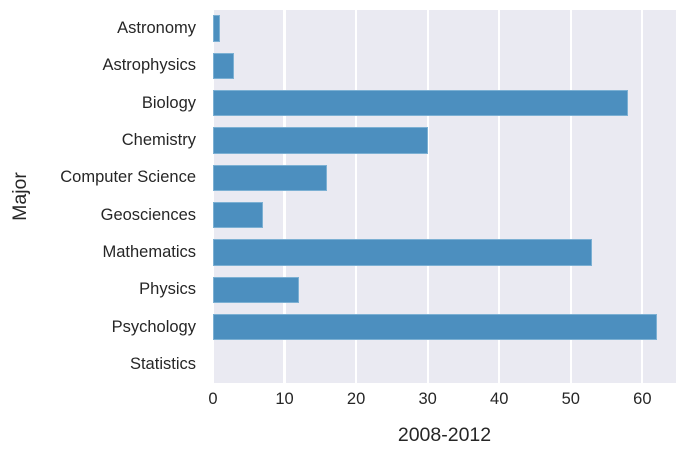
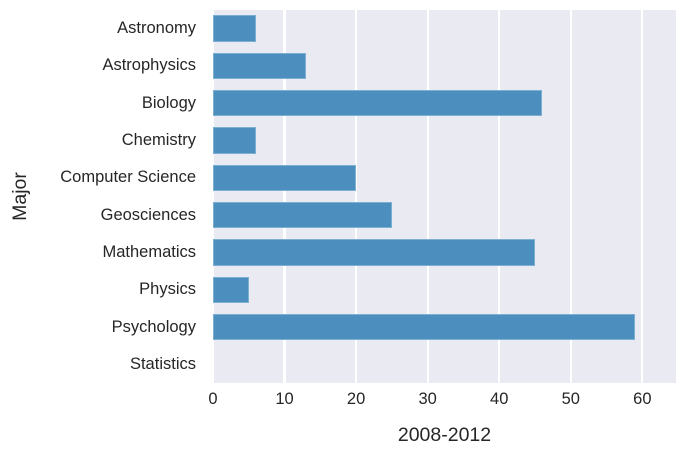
Astronomy: 1 -> 6
Astrophysics: 3 -> 13
Biology: 58 -> 46
Chemistry: 30 -> 6
Computer Science: 16 -> 20
Geosciences: 7 -> 25
Mathematics: 53 -> 45
Physics: 12 -> 5
Psychology: 62 -> 59
